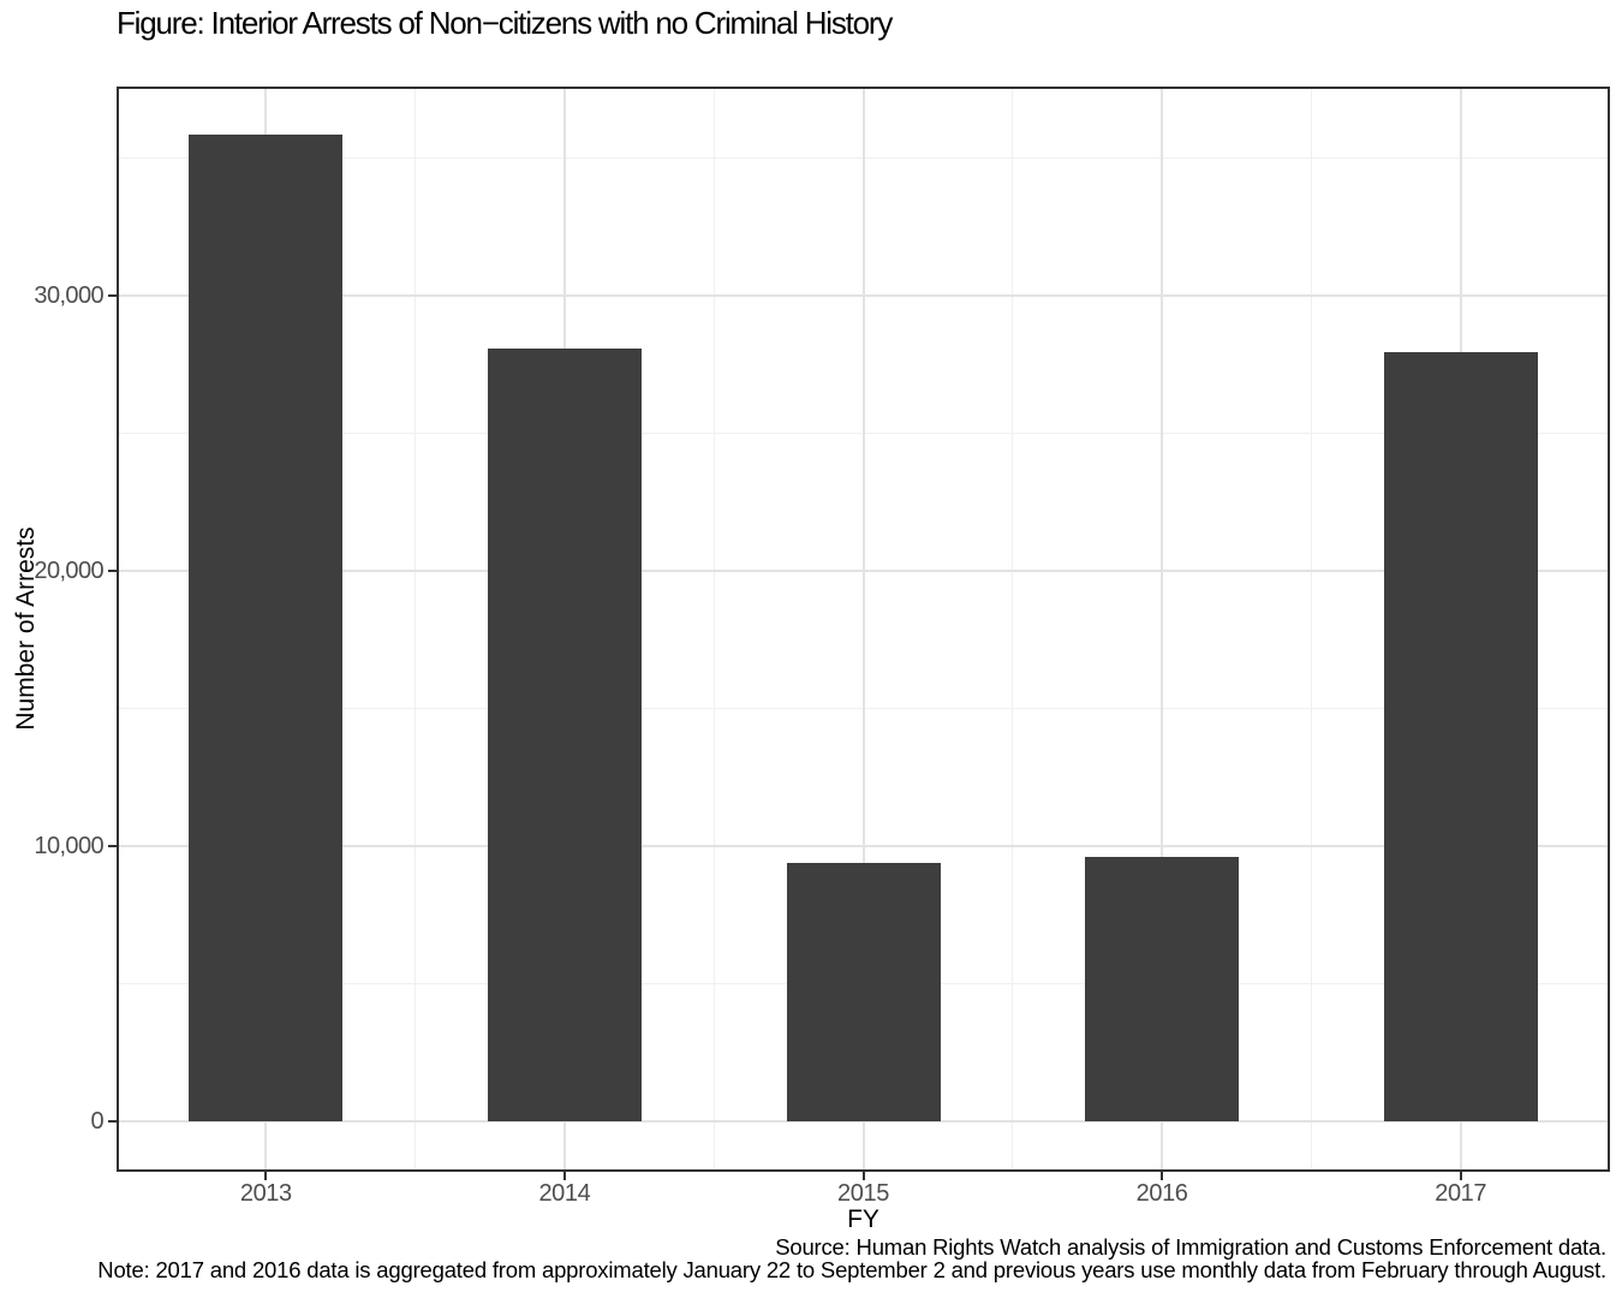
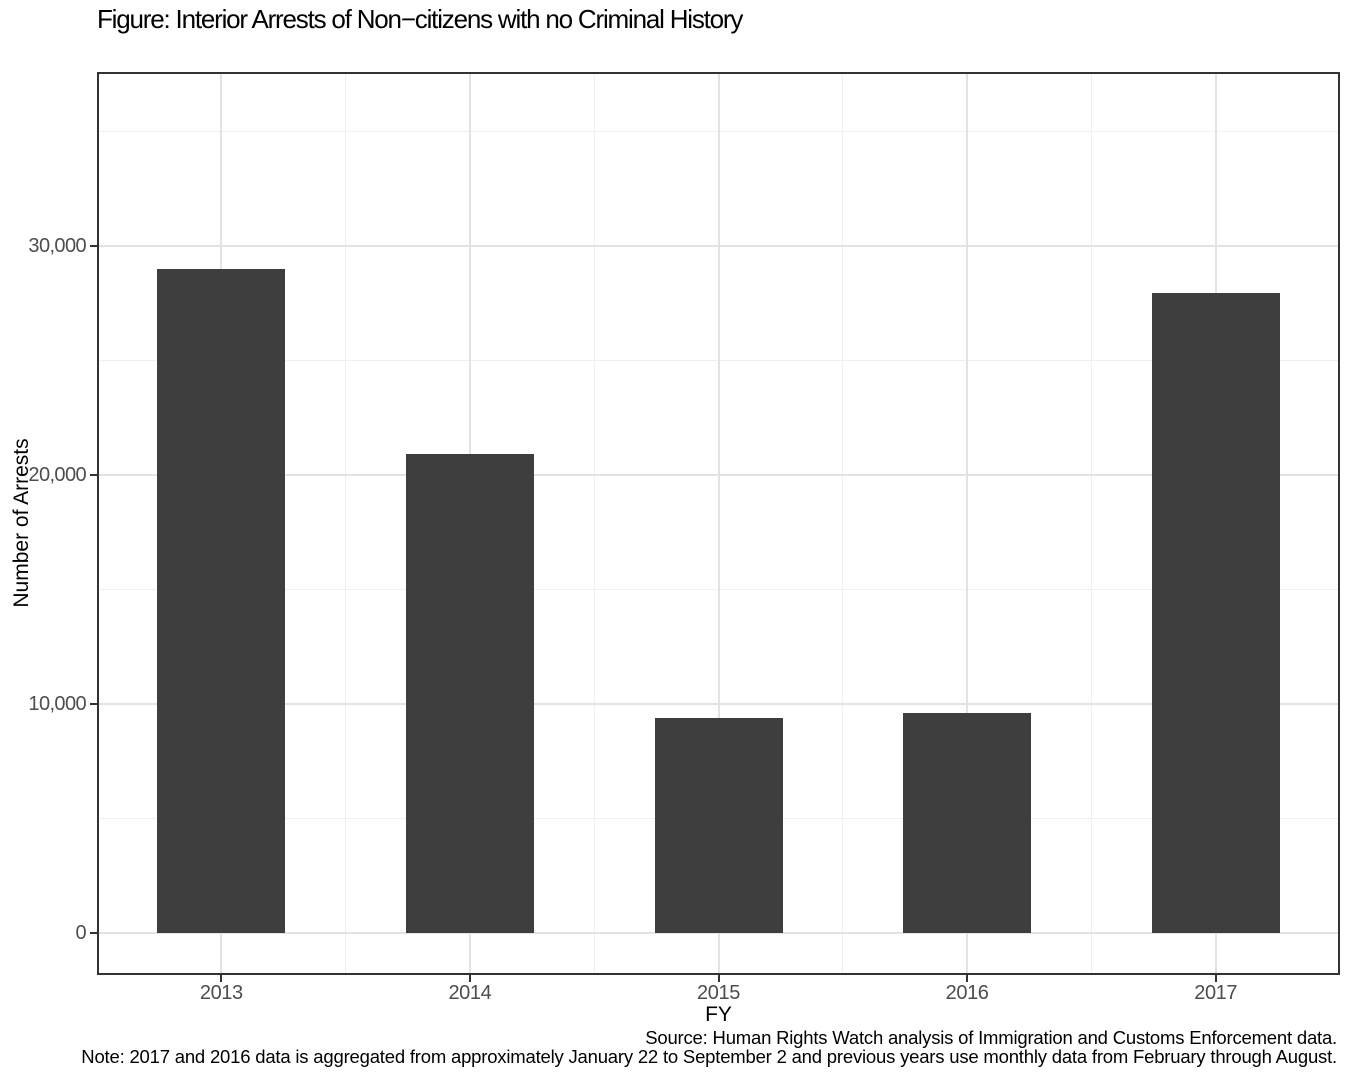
2013: 35800 -> 29000
2014: 28100 -> 20900
